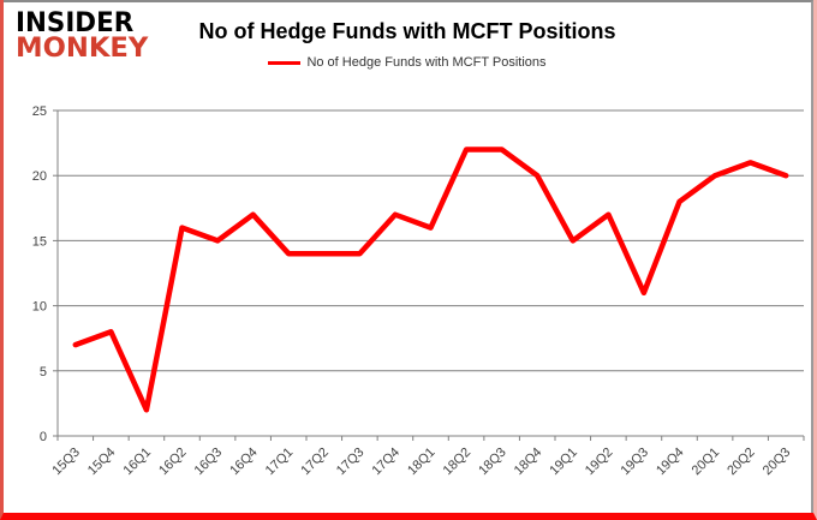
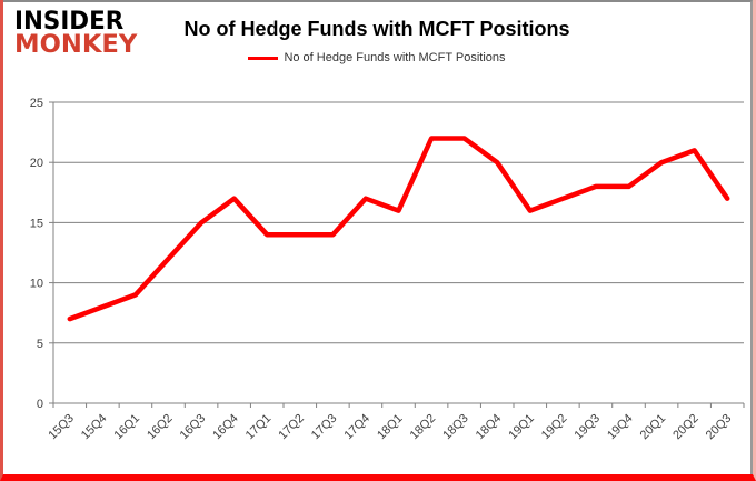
16Q1: 2 -> 9
16Q2: 16 -> 12
19Q1: 15 -> 16
19Q3: 11 -> 18
20Q3: 20 -> 17
